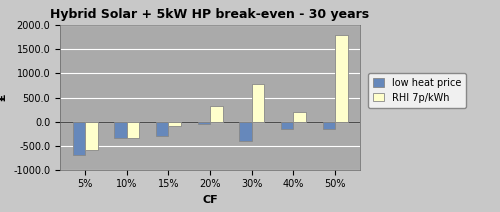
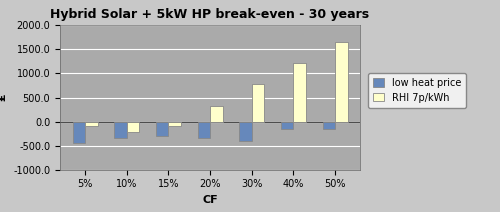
low heat price/5%: -700 -> -450
RHI 7p/kWh/5%: -600 -> -100
RHI 7p/kWh/10%: -350 -> -220
low heat price/20%: -50 -> -350
RHI 7p/kWh/40%: 200 -> 1220
RHI 7p/kWh/50%: 1800 -> 1650
